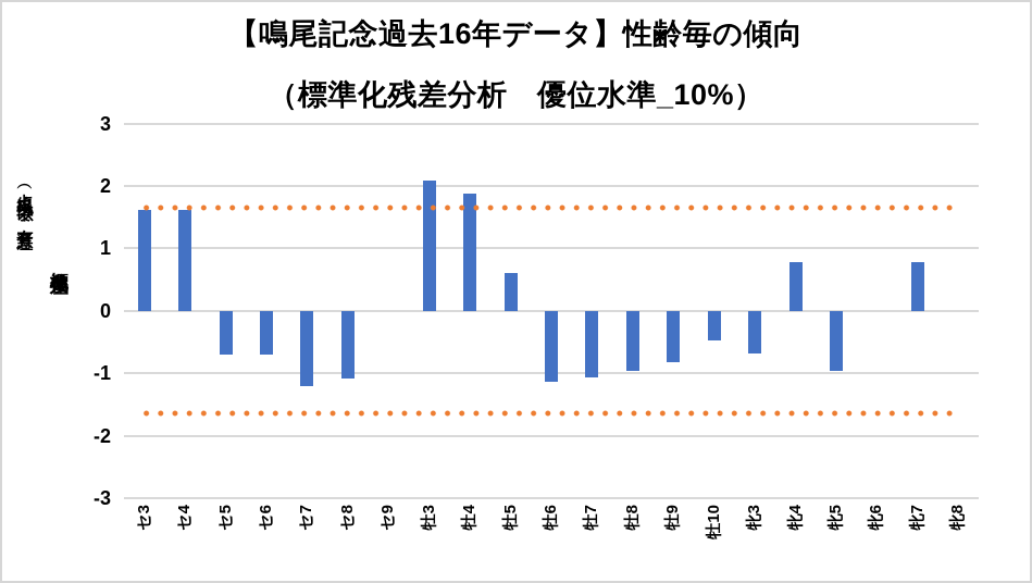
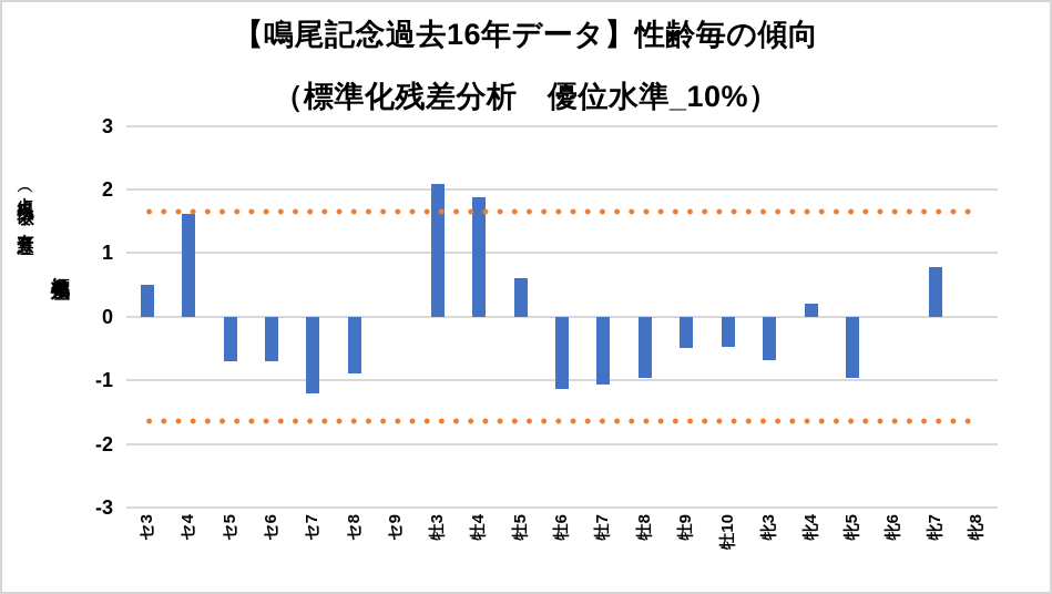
セ3: 1.6 -> 0.5
セ8: -1.1 -> -0.9
牡9: -0.8 -> -0.5
牝4: 0.8 -> 0.2
